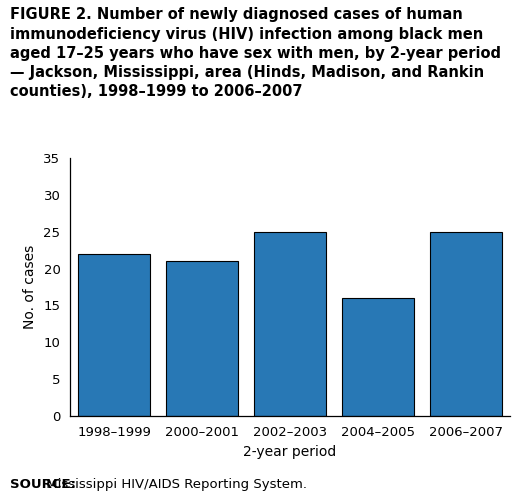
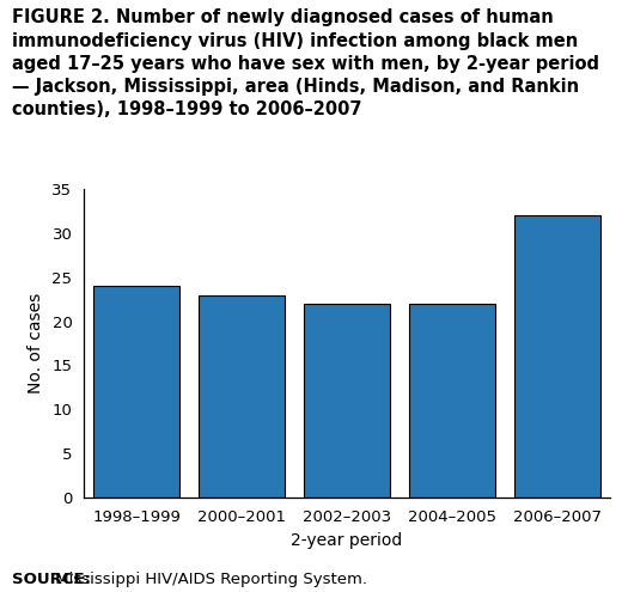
1998–1999: 22 -> 24
2000–2001: 21 -> 23
2002–2003: 25 -> 22
2004–2005: 16 -> 22
2006–2007: 25 -> 32
